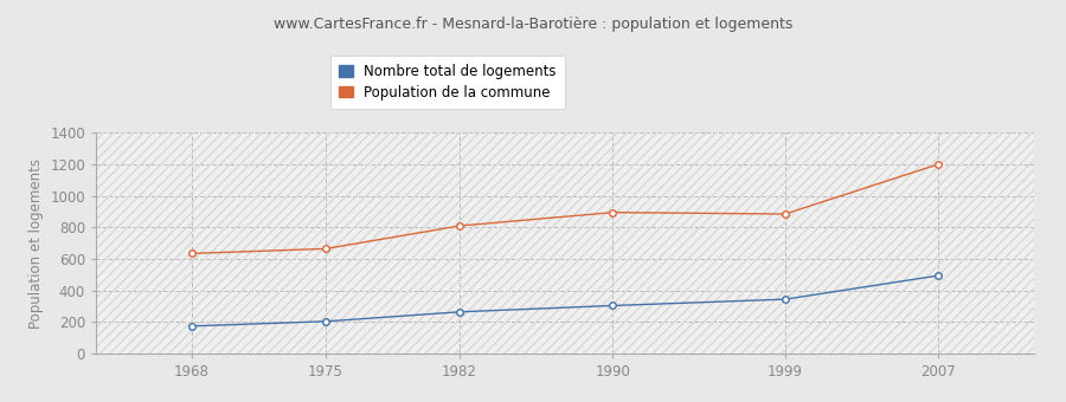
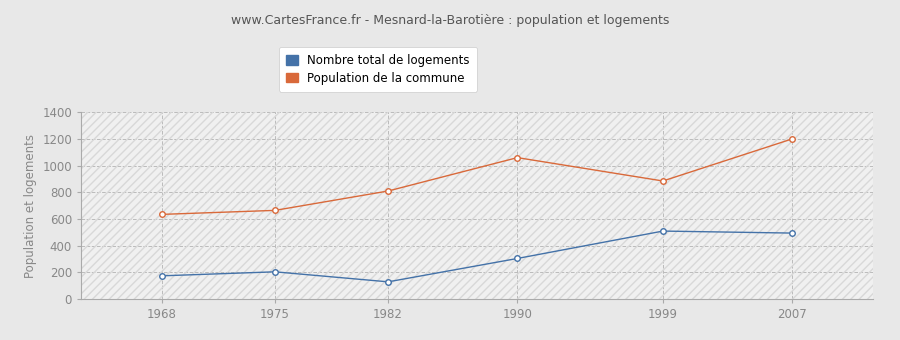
Nombre total de logements/1982: 260 -> 130
Population de la commune/1990: 900 -> 1060
Nombre total de logements/1999: 340 -> 510
